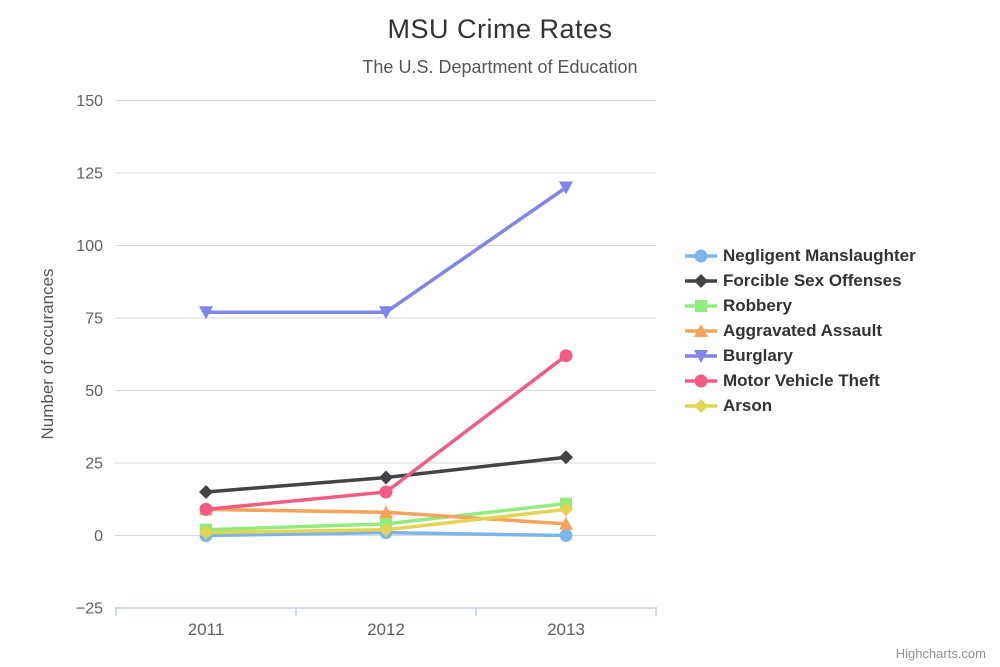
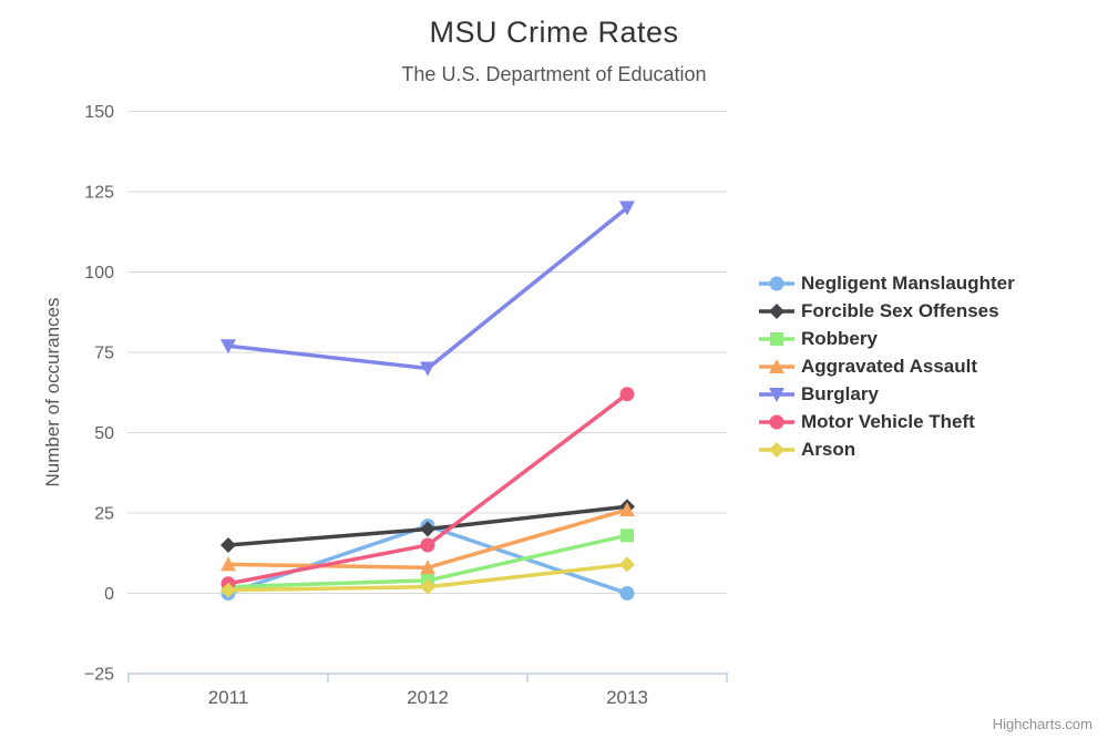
Motor Vehicle Theft/2011: 9 -> 3
Negligent Manslaughter/2012: 1 -> 21
Burglary/2012: 77 -> 70
Robbery/2013: 11 -> 18
Aggravated Assault/2013: 4 -> 26
